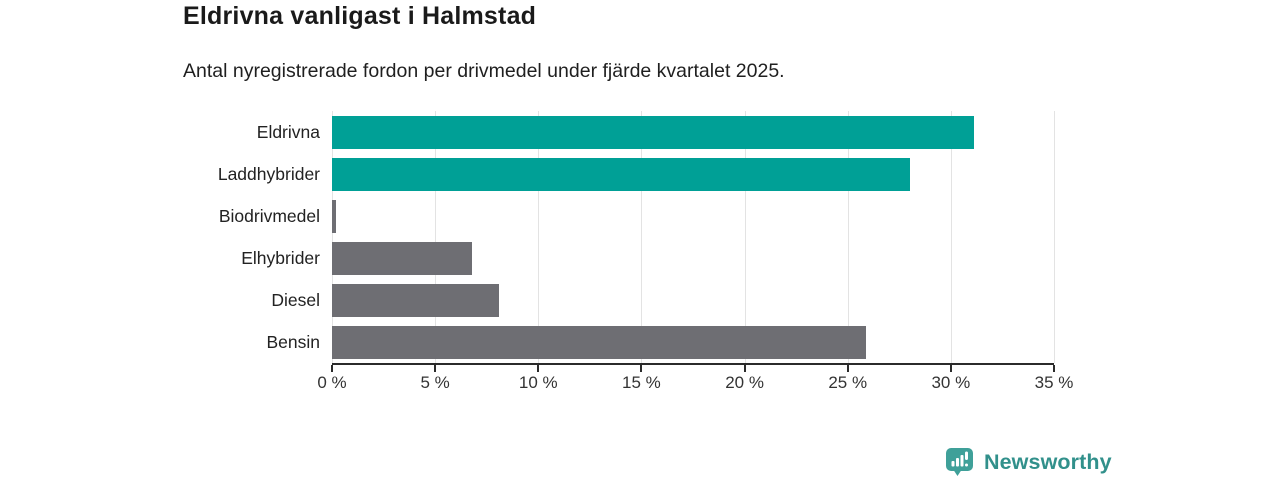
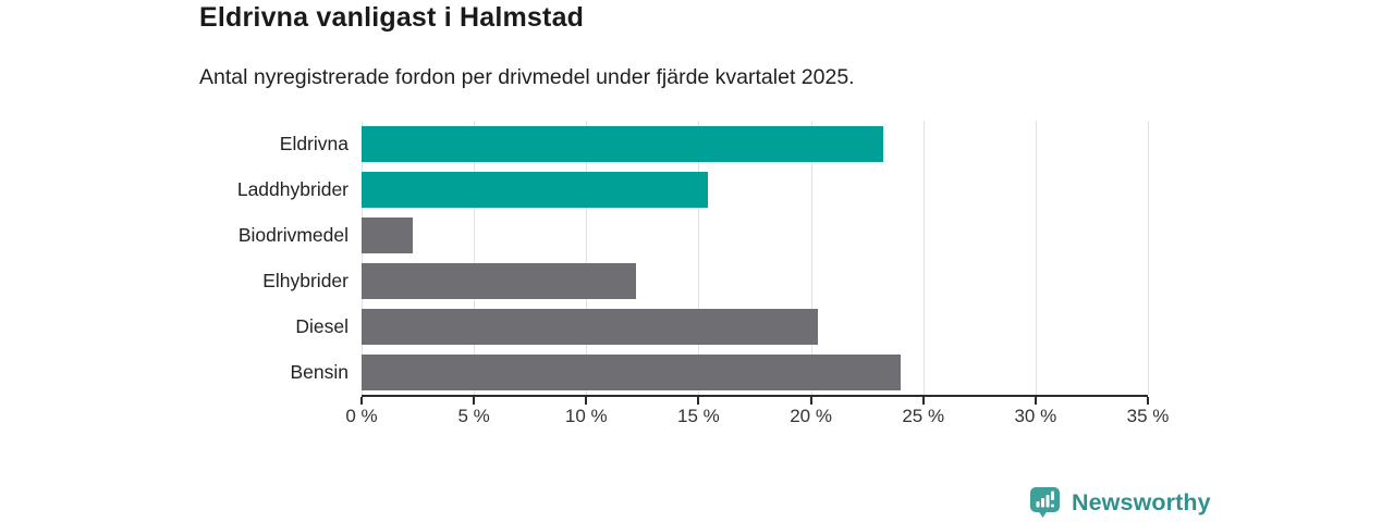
Eldrivna: 31.1% -> 23.2%
Laddhybrider: 28.0% -> 15.4%
Biodrivmedel: 0.2% -> 2.3%
Elhybrider: 6.8% -> 12.2%
Diesel: 8.1% -> 20.3%
Bensin: 25.9% -> 24.0%
